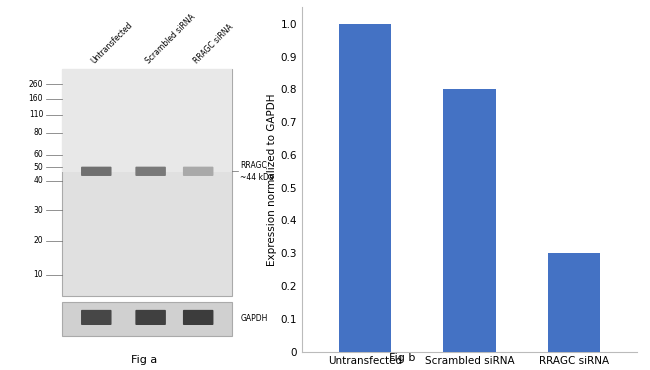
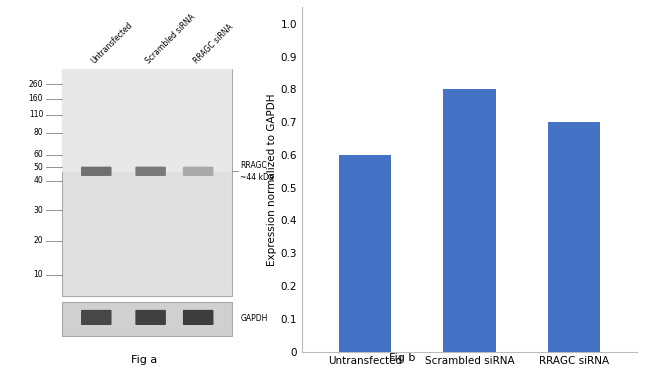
Untransfected: 1.0 -> 0.6
RRAGC siRNA: 0.3 -> 0.7
